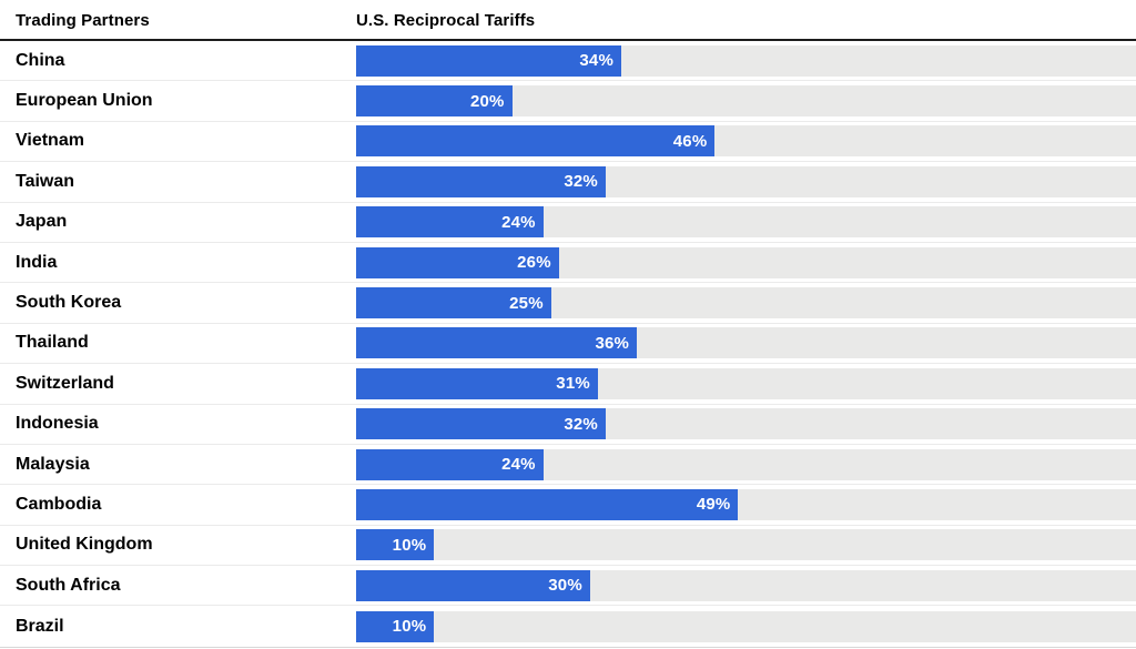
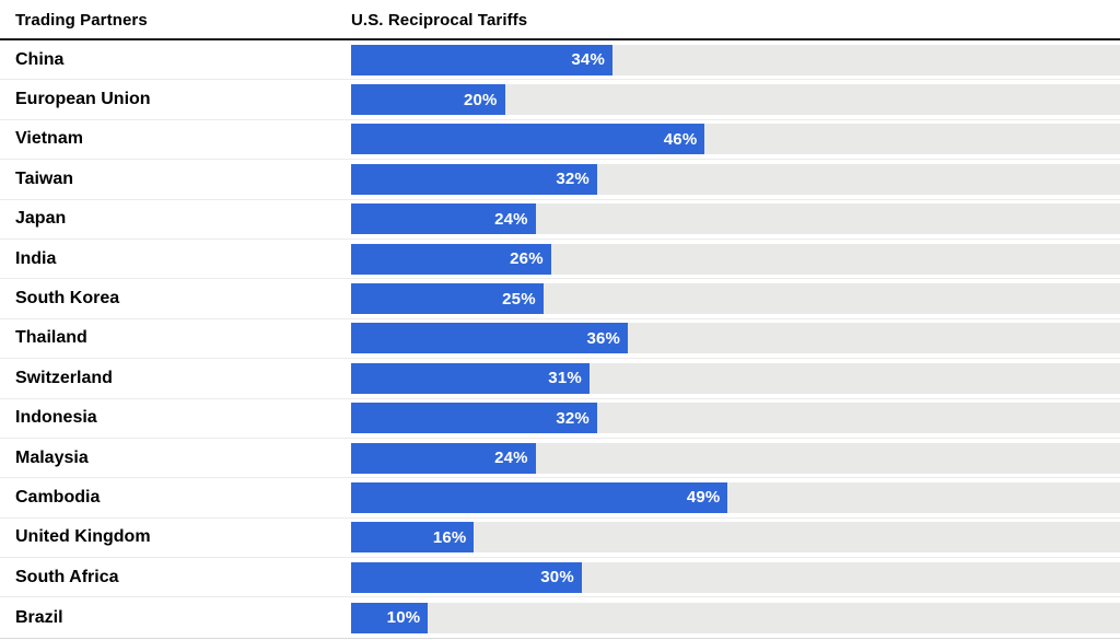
United Kingdom: 10% -> 16%
